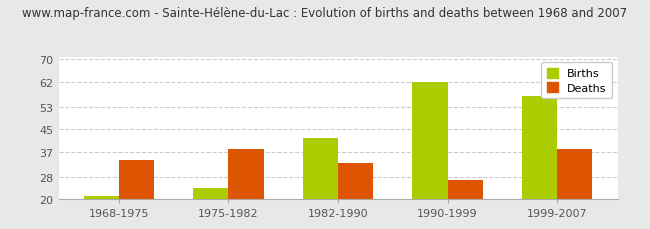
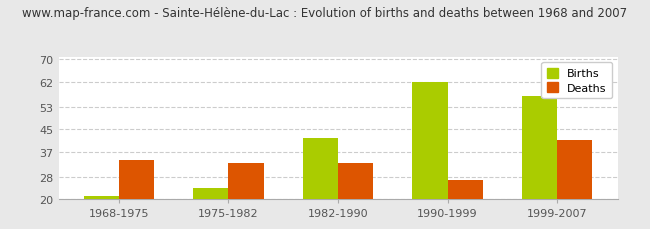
Deaths/1975-1982: 38 -> 33
Deaths/1999-2007: 38 -> 41
